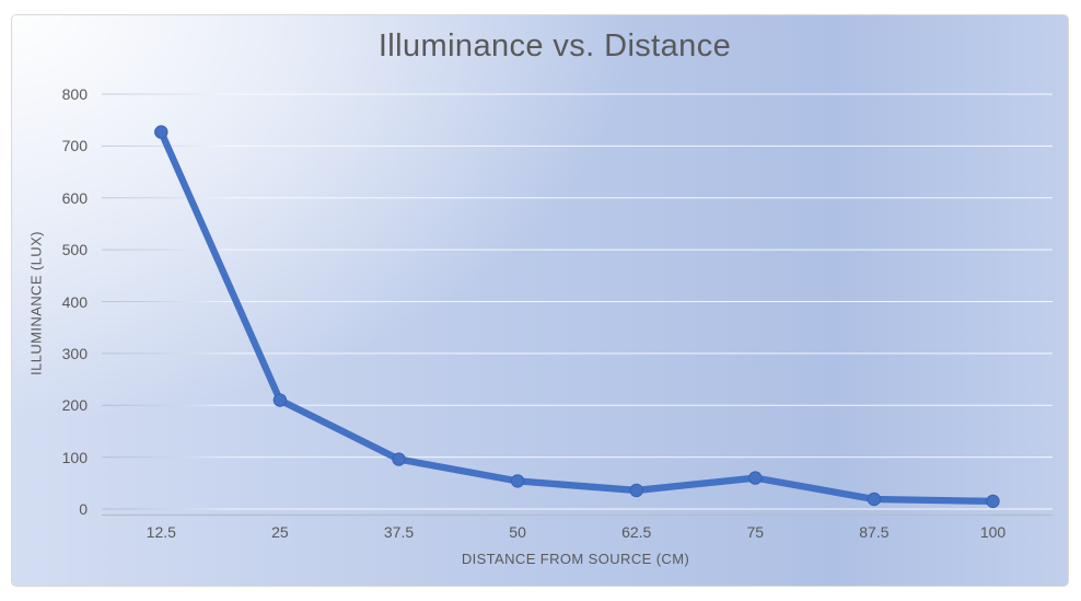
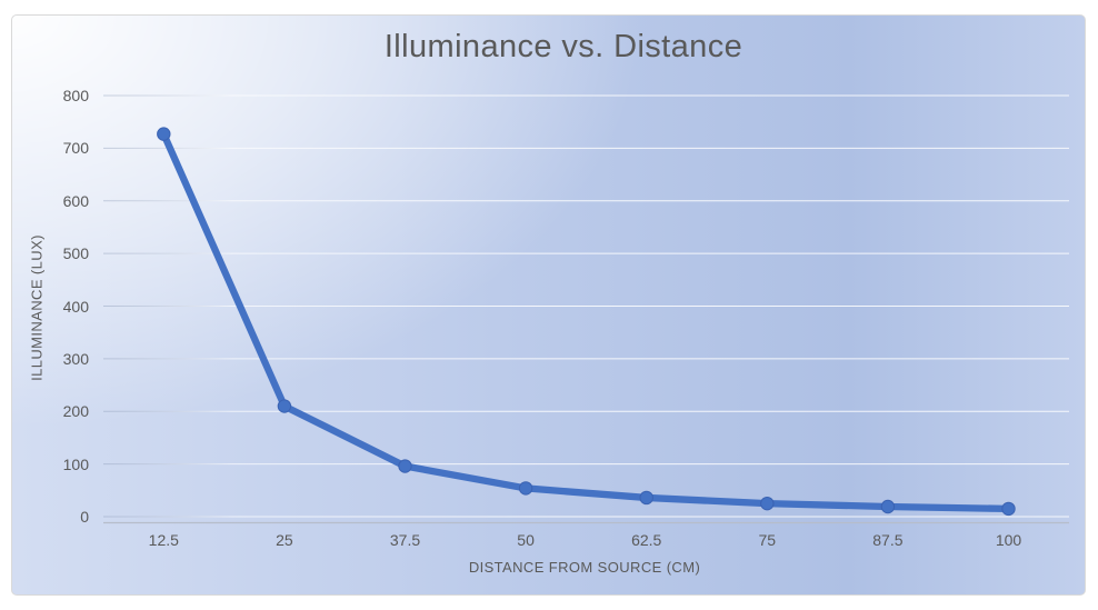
75: 60 -> 20
